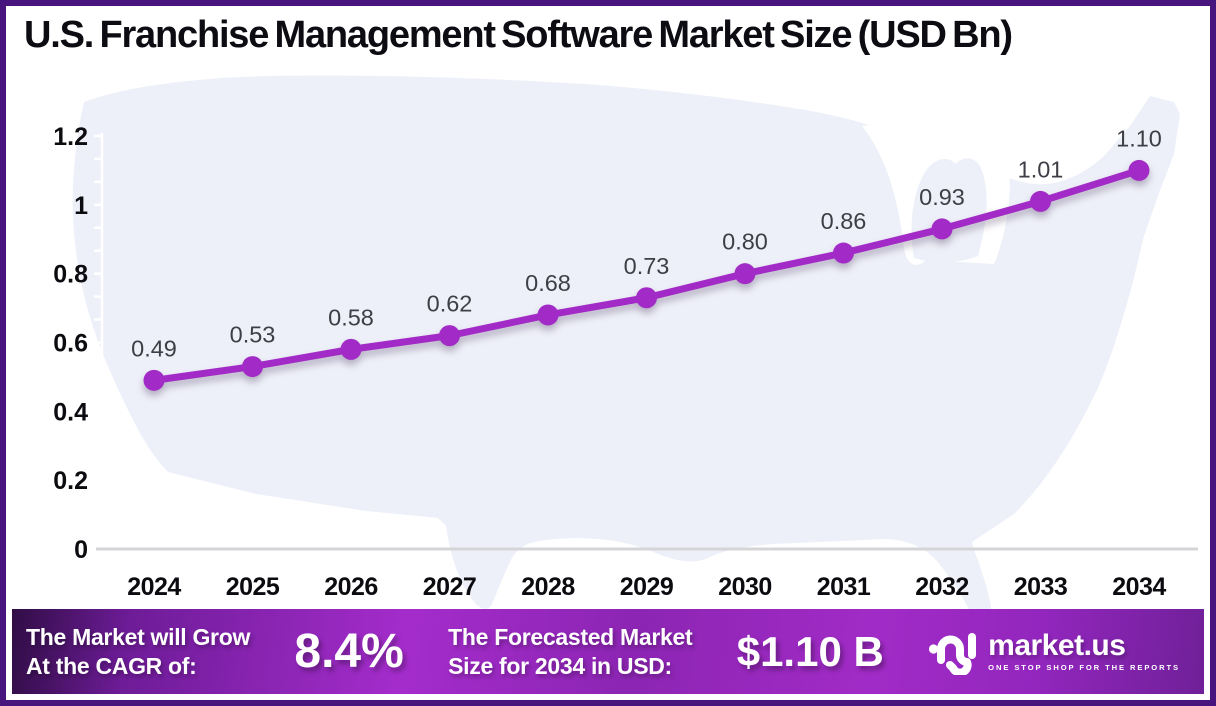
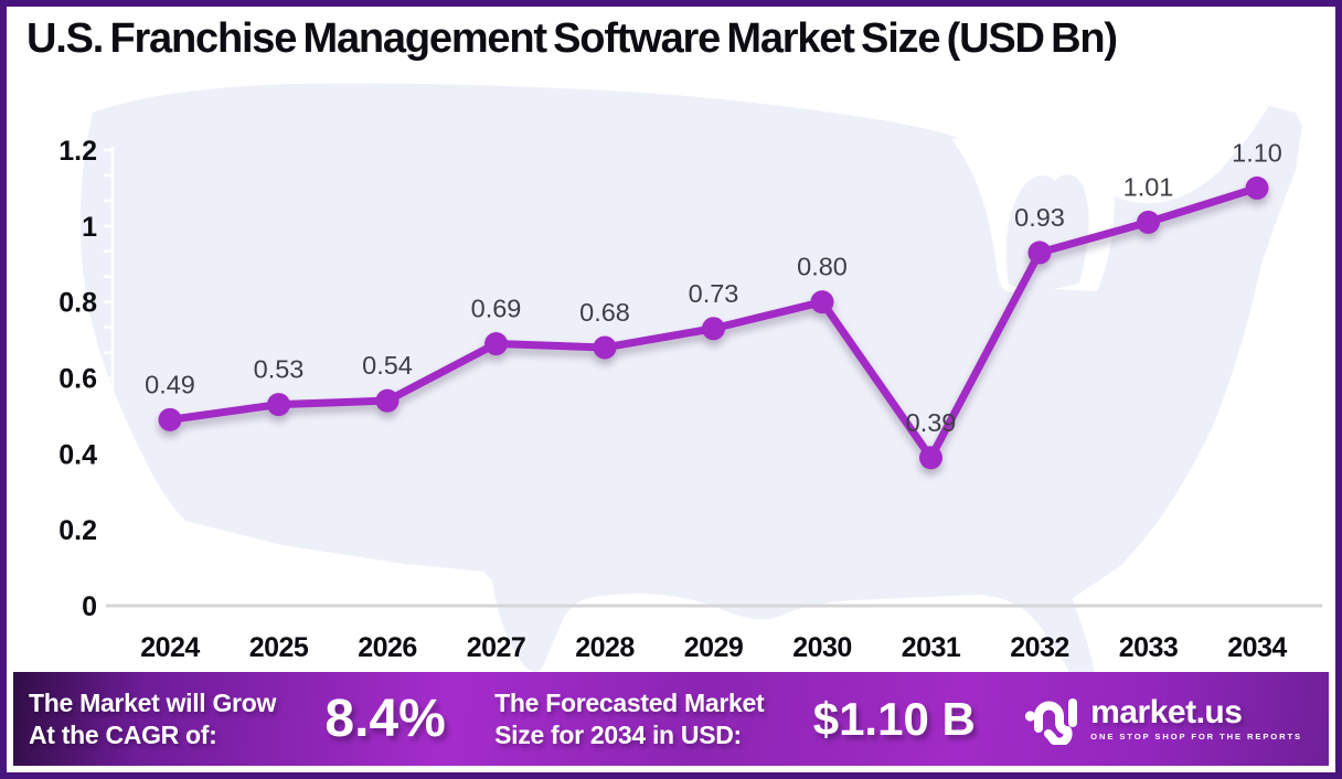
2026: 0.58 -> 0.54
2027: 0.62 -> 0.69
2031: 0.86 -> 0.39
